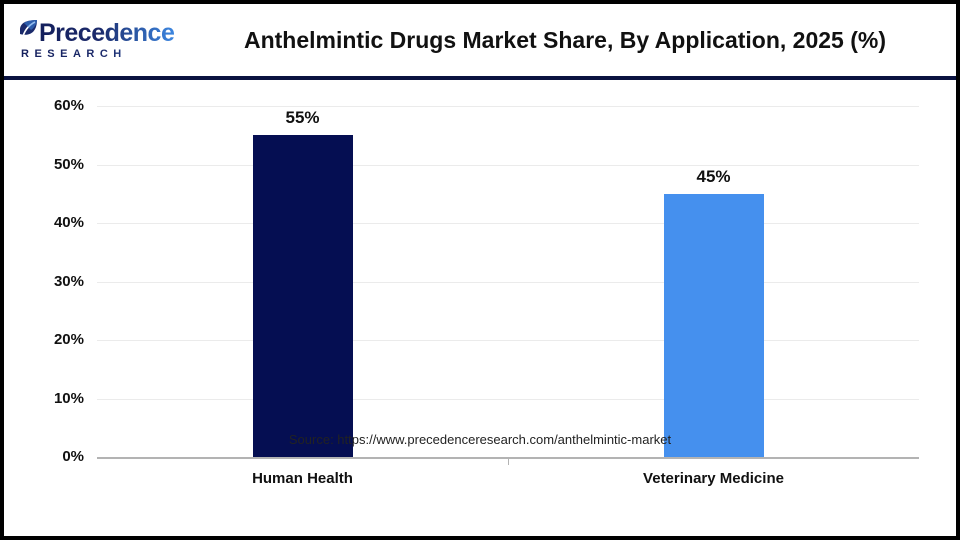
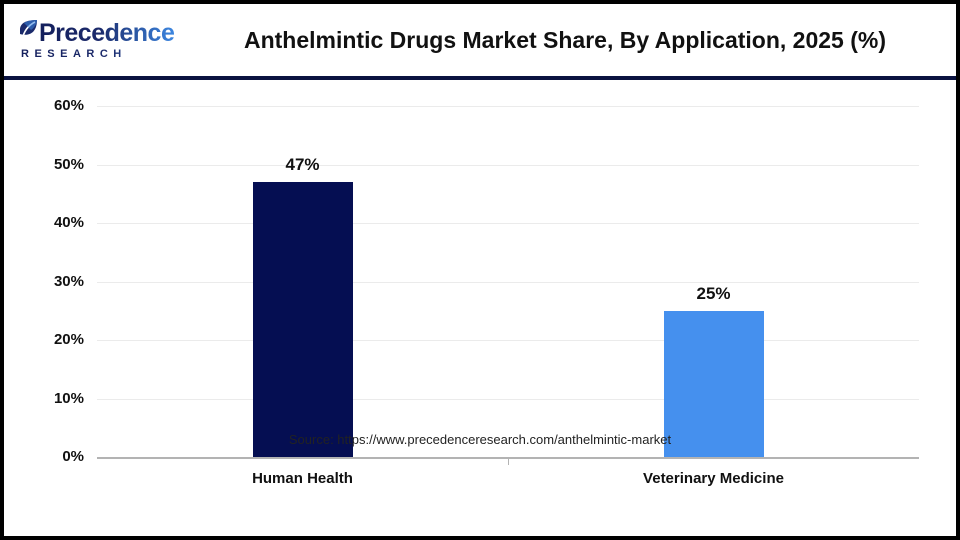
Human Health: 55% -> 47%
Veterinary Medicine: 45% -> 25%
